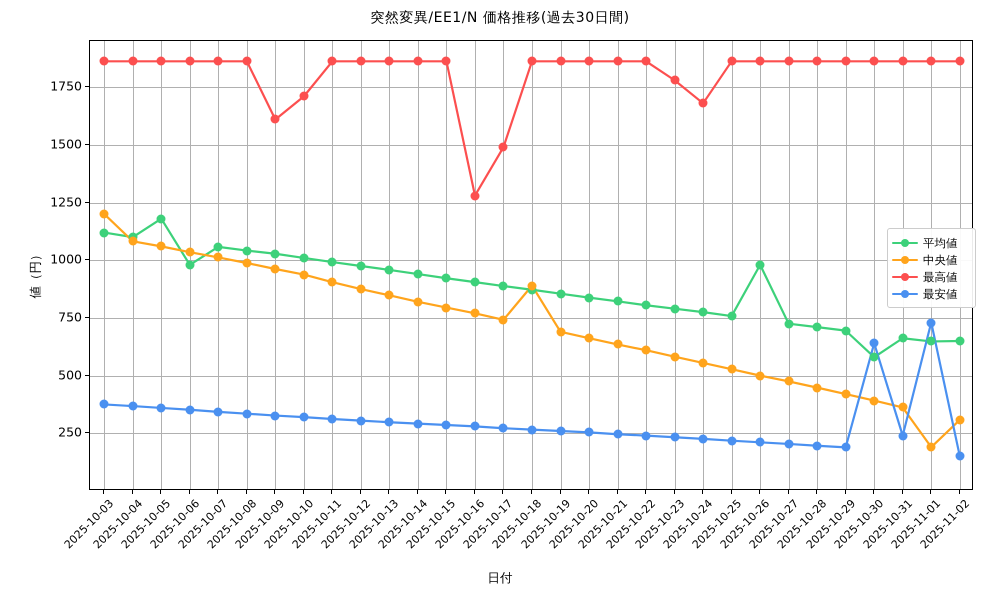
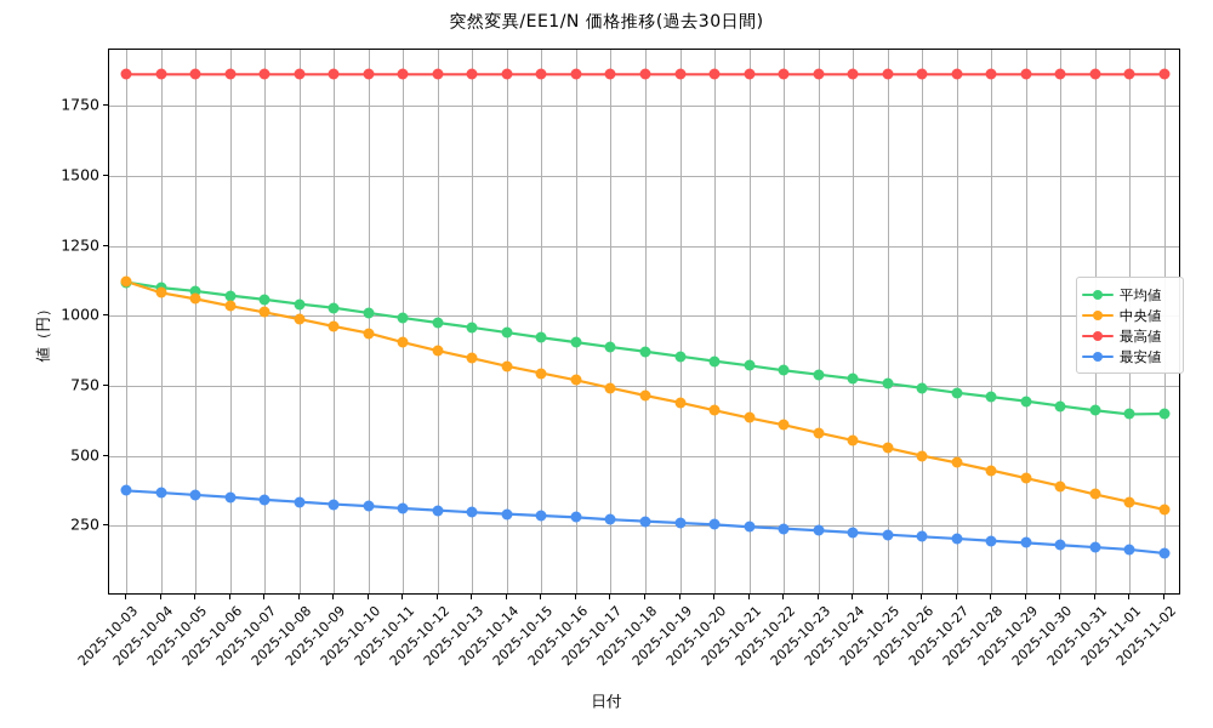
中央値/2025-10-03: 1200 -> 1120
平均値/2025-10-05: 1180 -> 1090
平均値/2025-10-06: 980 -> 1070
最高値/2025-10-09: 1610 -> 1860
最高値/2025-10-10: 1710 -> 1860
最高値/2025-10-16: 1280 -> 1860
最高値/2025-10-17: 1490 -> 1860
中央値/2025-10-18: 890 -> 720
最高値/2025-10-23: 1780 -> 1860
最高値/2025-10-24: 1680 -> 1860
平均値/2025-10-26: 980 -> 740
平均値/2025-10-30: 580 -> 680
最安値/2025-10-30: 640 -> 180
最安値/2025-10-31: 240 -> 170
中央値/2025-11-01: 190 -> 340
最安値/2025-11-01: 730 -> 160
